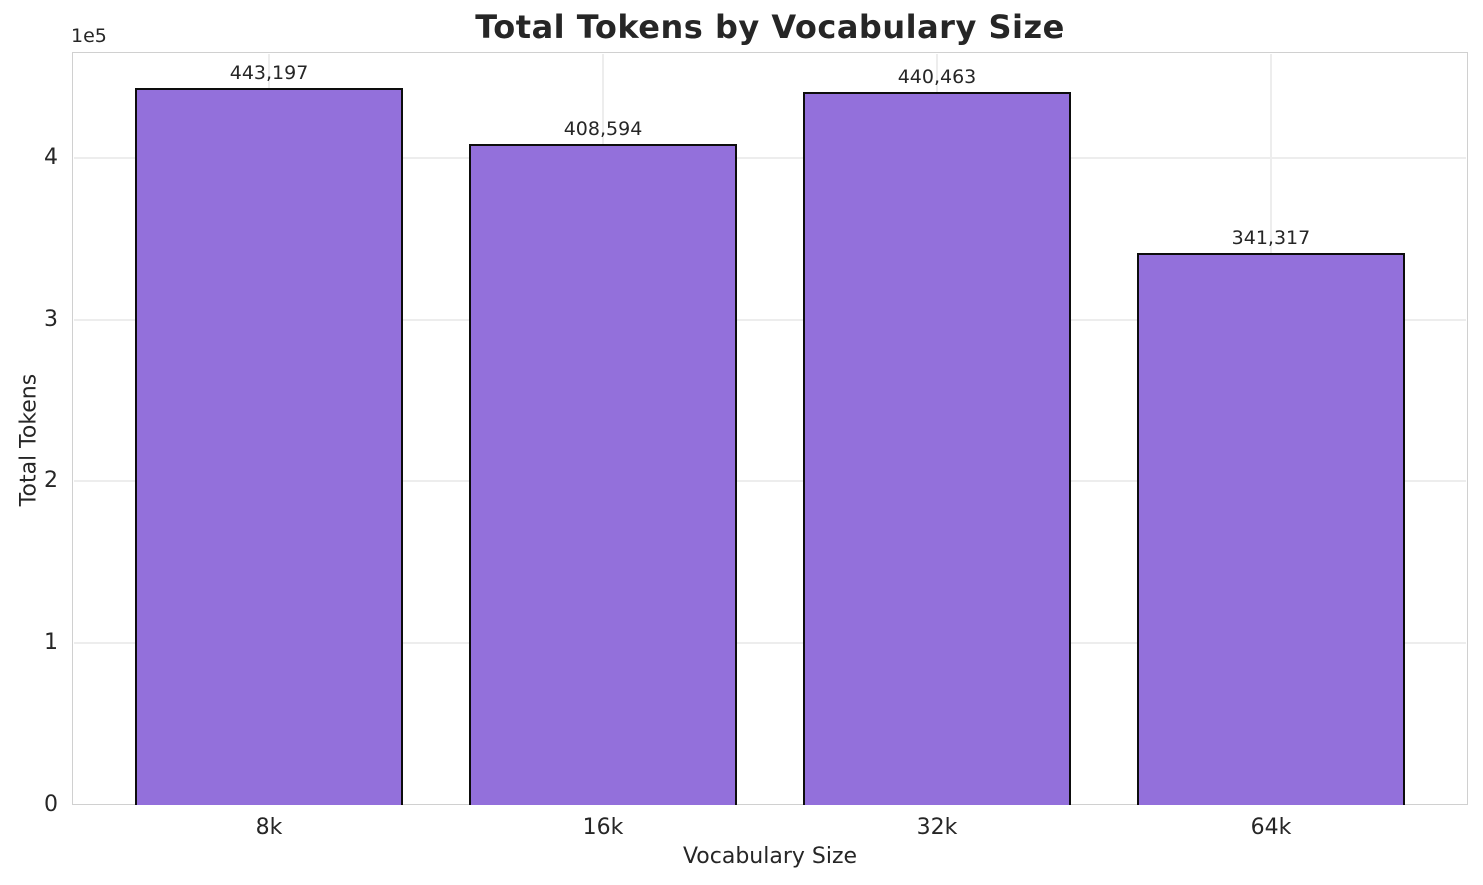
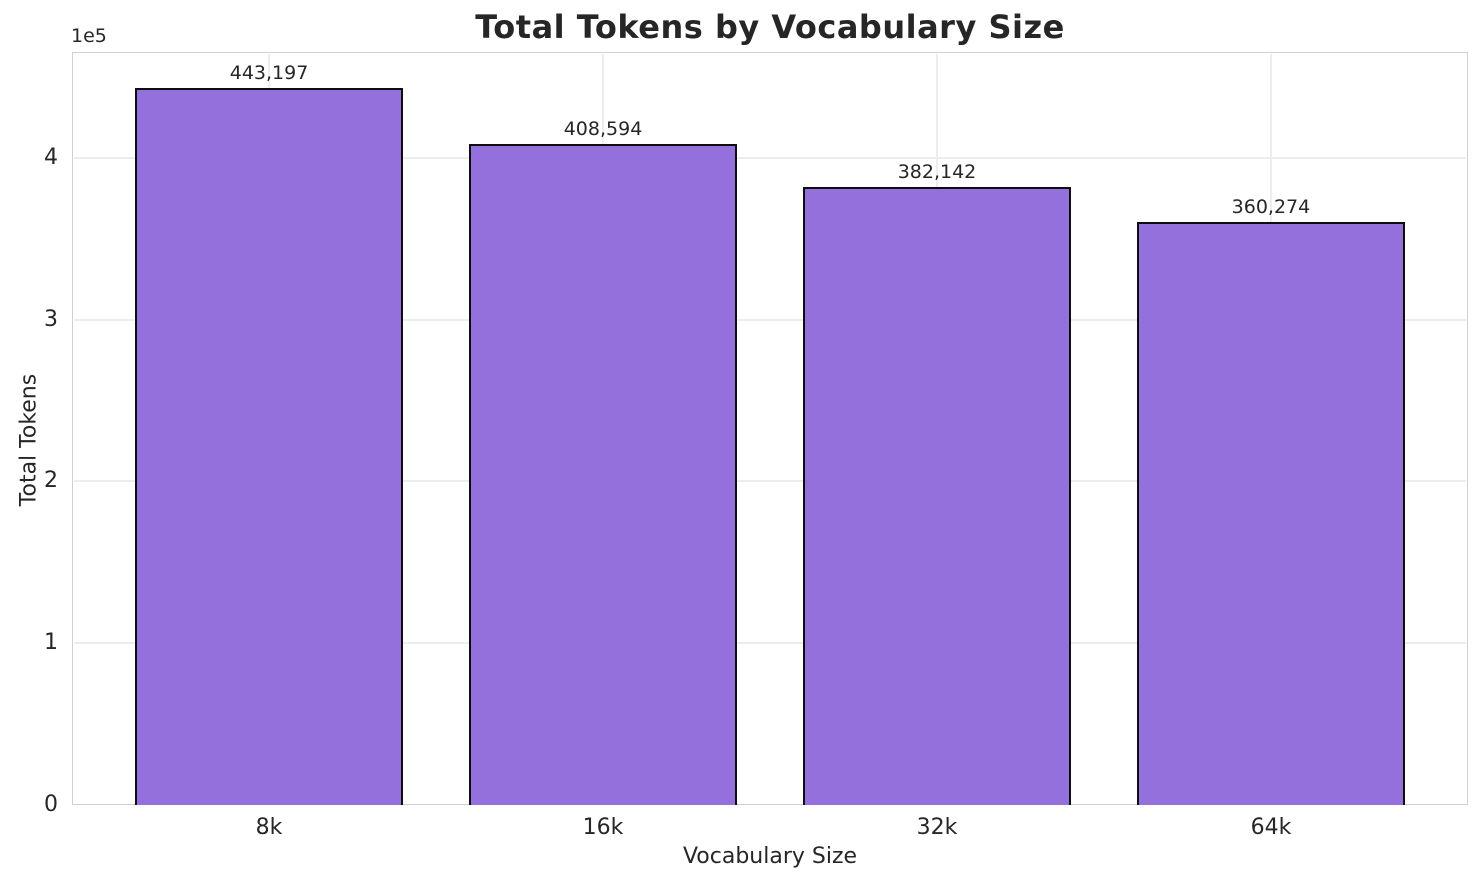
32k: 440,463 -> 382,142
64k: 341,317 -> 360,274
